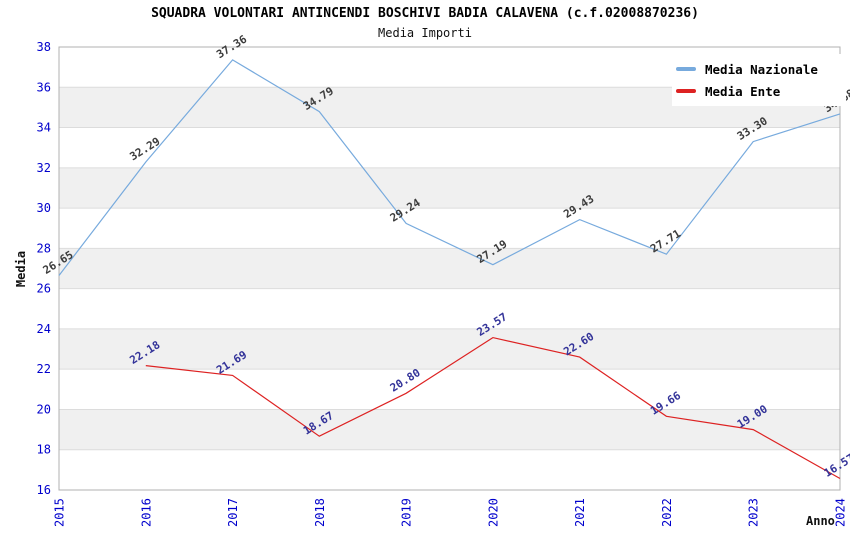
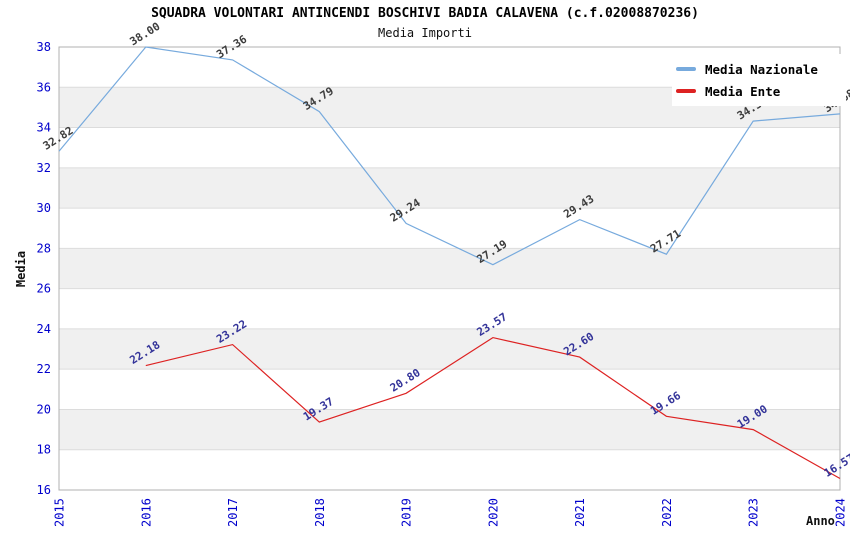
Media Nazionale/2015: 26.65 -> 32.82
Media Nazionale/2016: 32.29 -> 38.00
Media Ente/2017: 21.69 -> 23.22
Media Ente/2018: 18.67 -> 19.37
Media Nazionale/2023: 33.30 -> 34.32
